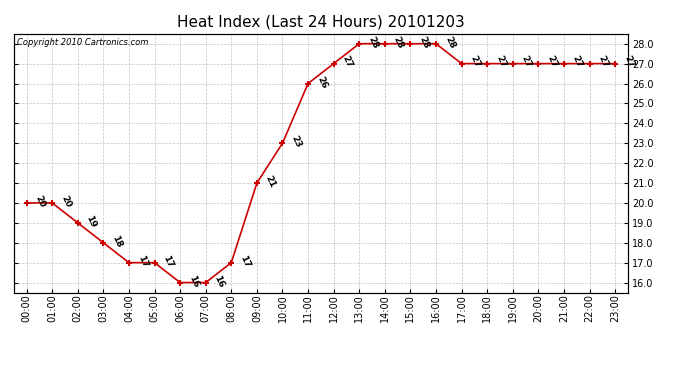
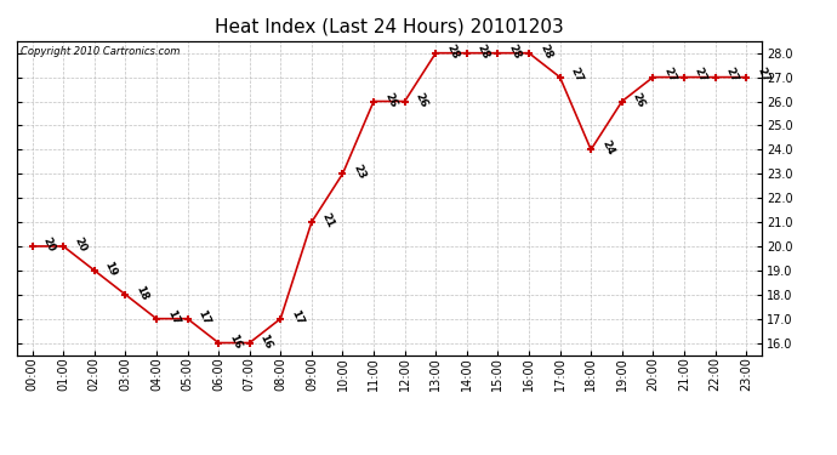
12:00: 27 -> 26
18:00: 27 -> 24
19:00: 27 -> 26
